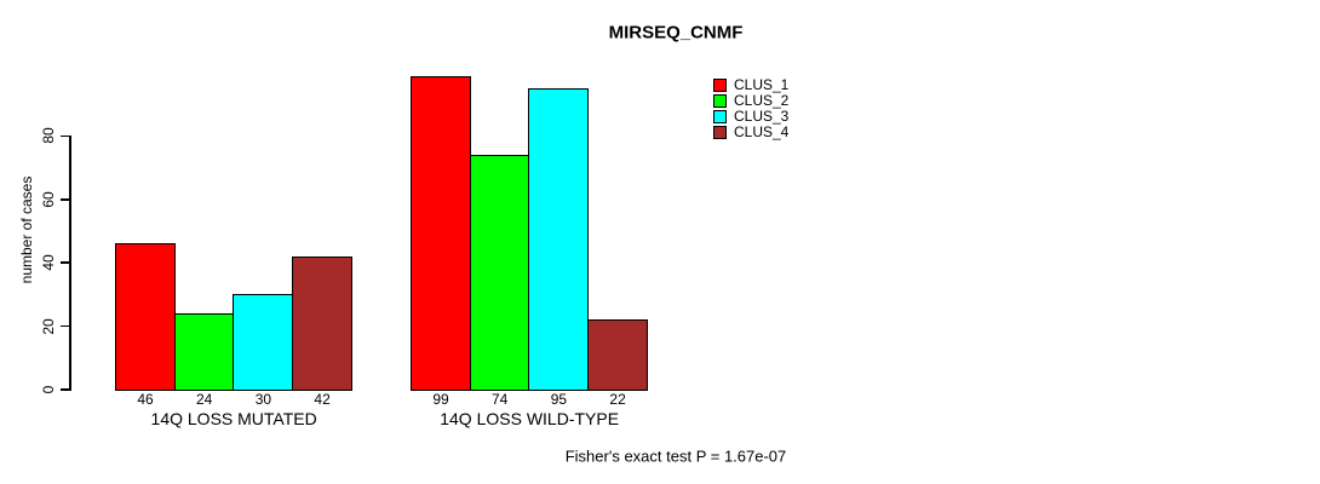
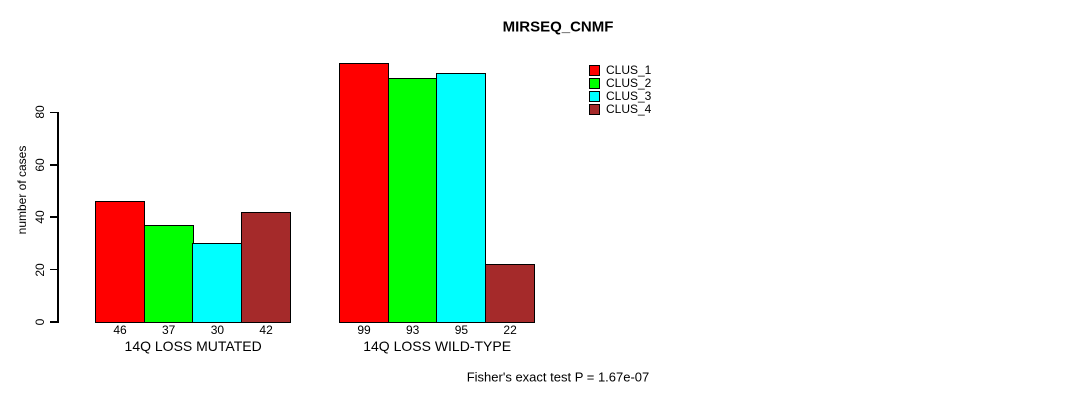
CLUS_2/14Q LOSS MUTATED: 24 -> 37
CLUS_2/14Q LOSS WILD-TYPE: 74 -> 93
